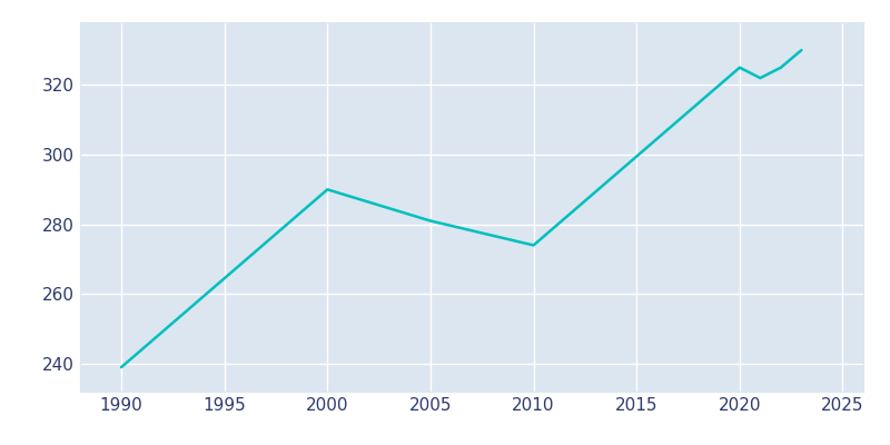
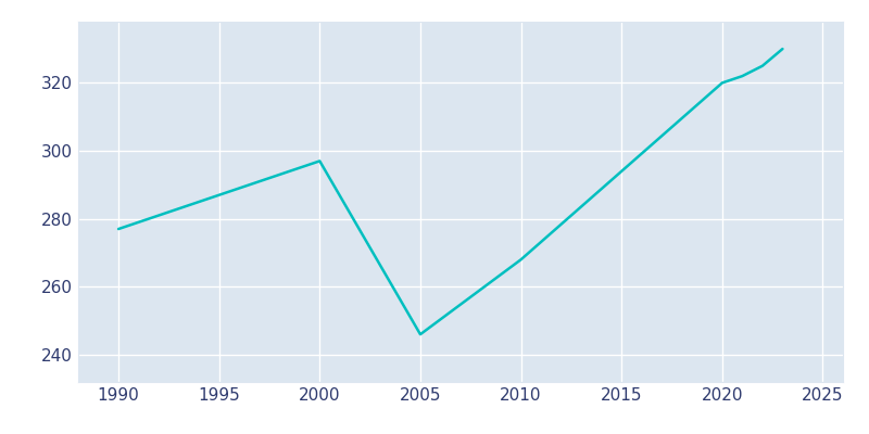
1990: 239 -> 277
2000: 290 -> 297
2005: 281 -> 246
2010: 274 -> 268
2020: 325 -> 320
